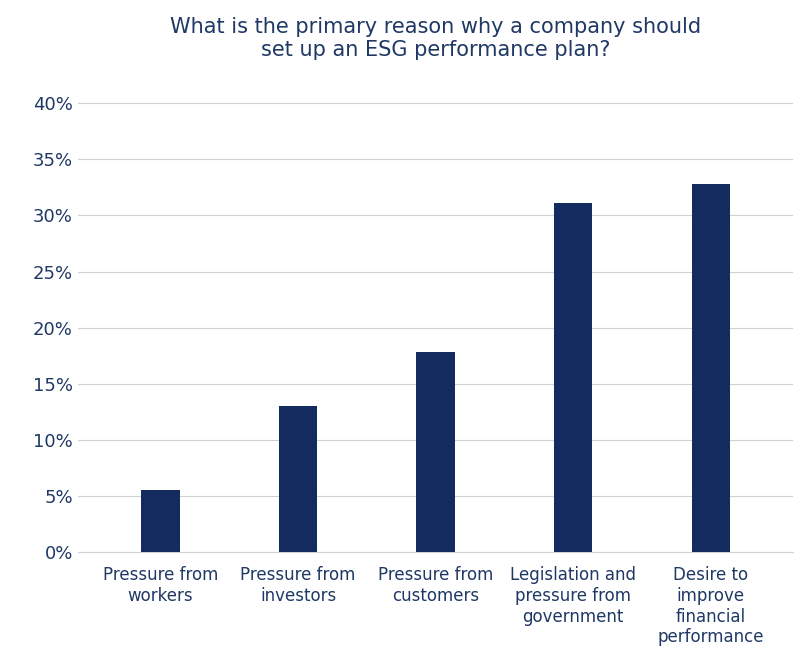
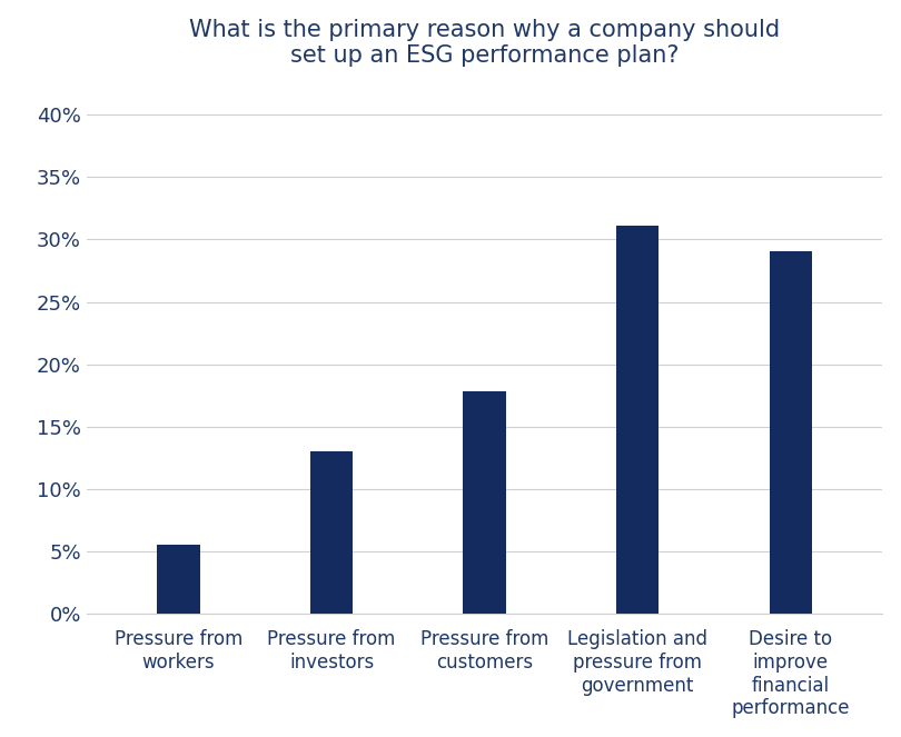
Desire to improve financial performance: 32.8% -> 29.1%
